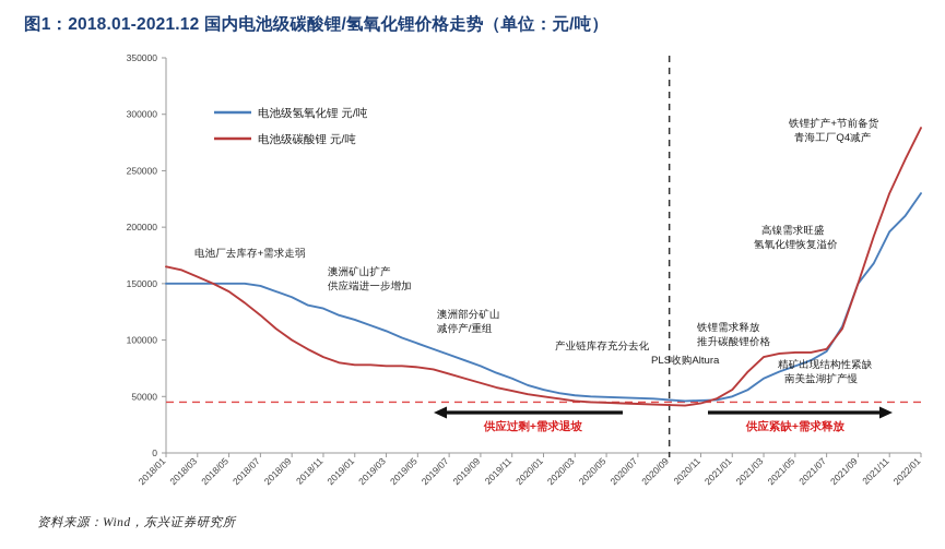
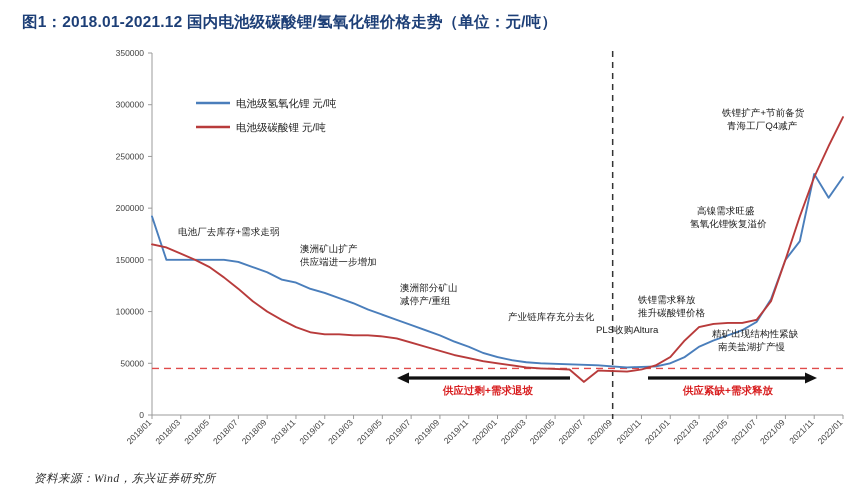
电池级氢氧化锂 元/吨/2018/01: 150000 -> 192000
电池级碳酸锂 元/吨/2020/07: 44000 -> 32000
电池级氢氧化锂 元/吨/2021/11: 196000 -> 233000
